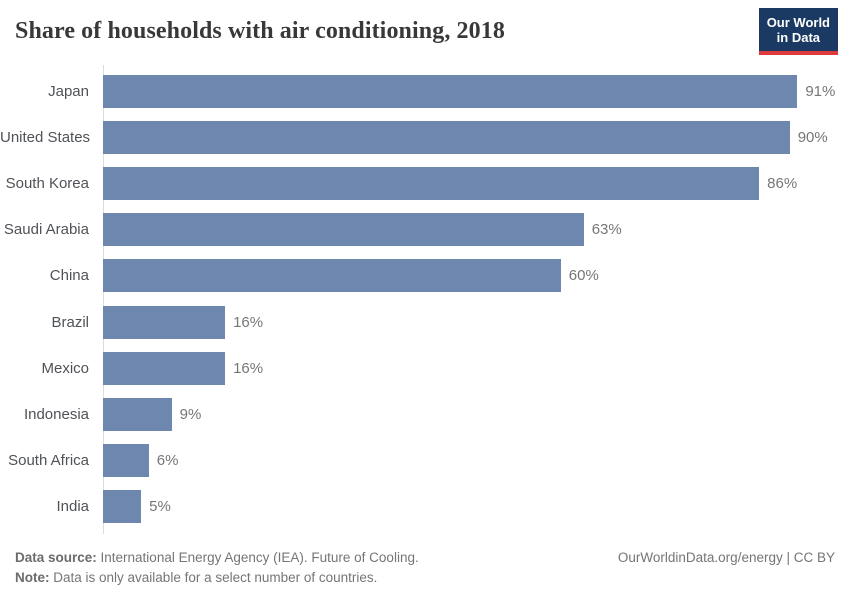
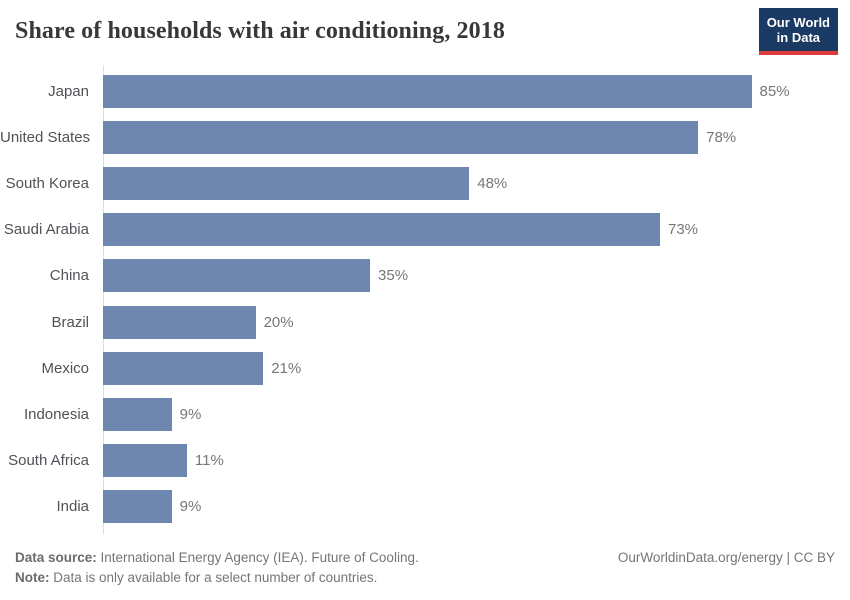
Japan: 91% -> 85%
United States: 90% -> 78%
South Korea: 86% -> 48%
Saudi Arabia: 63% -> 73%
China: 60% -> 35%
Brazil: 16% -> 20%
Mexico: 16% -> 21%
South Africa: 6% -> 11%
India: 5% -> 9%
